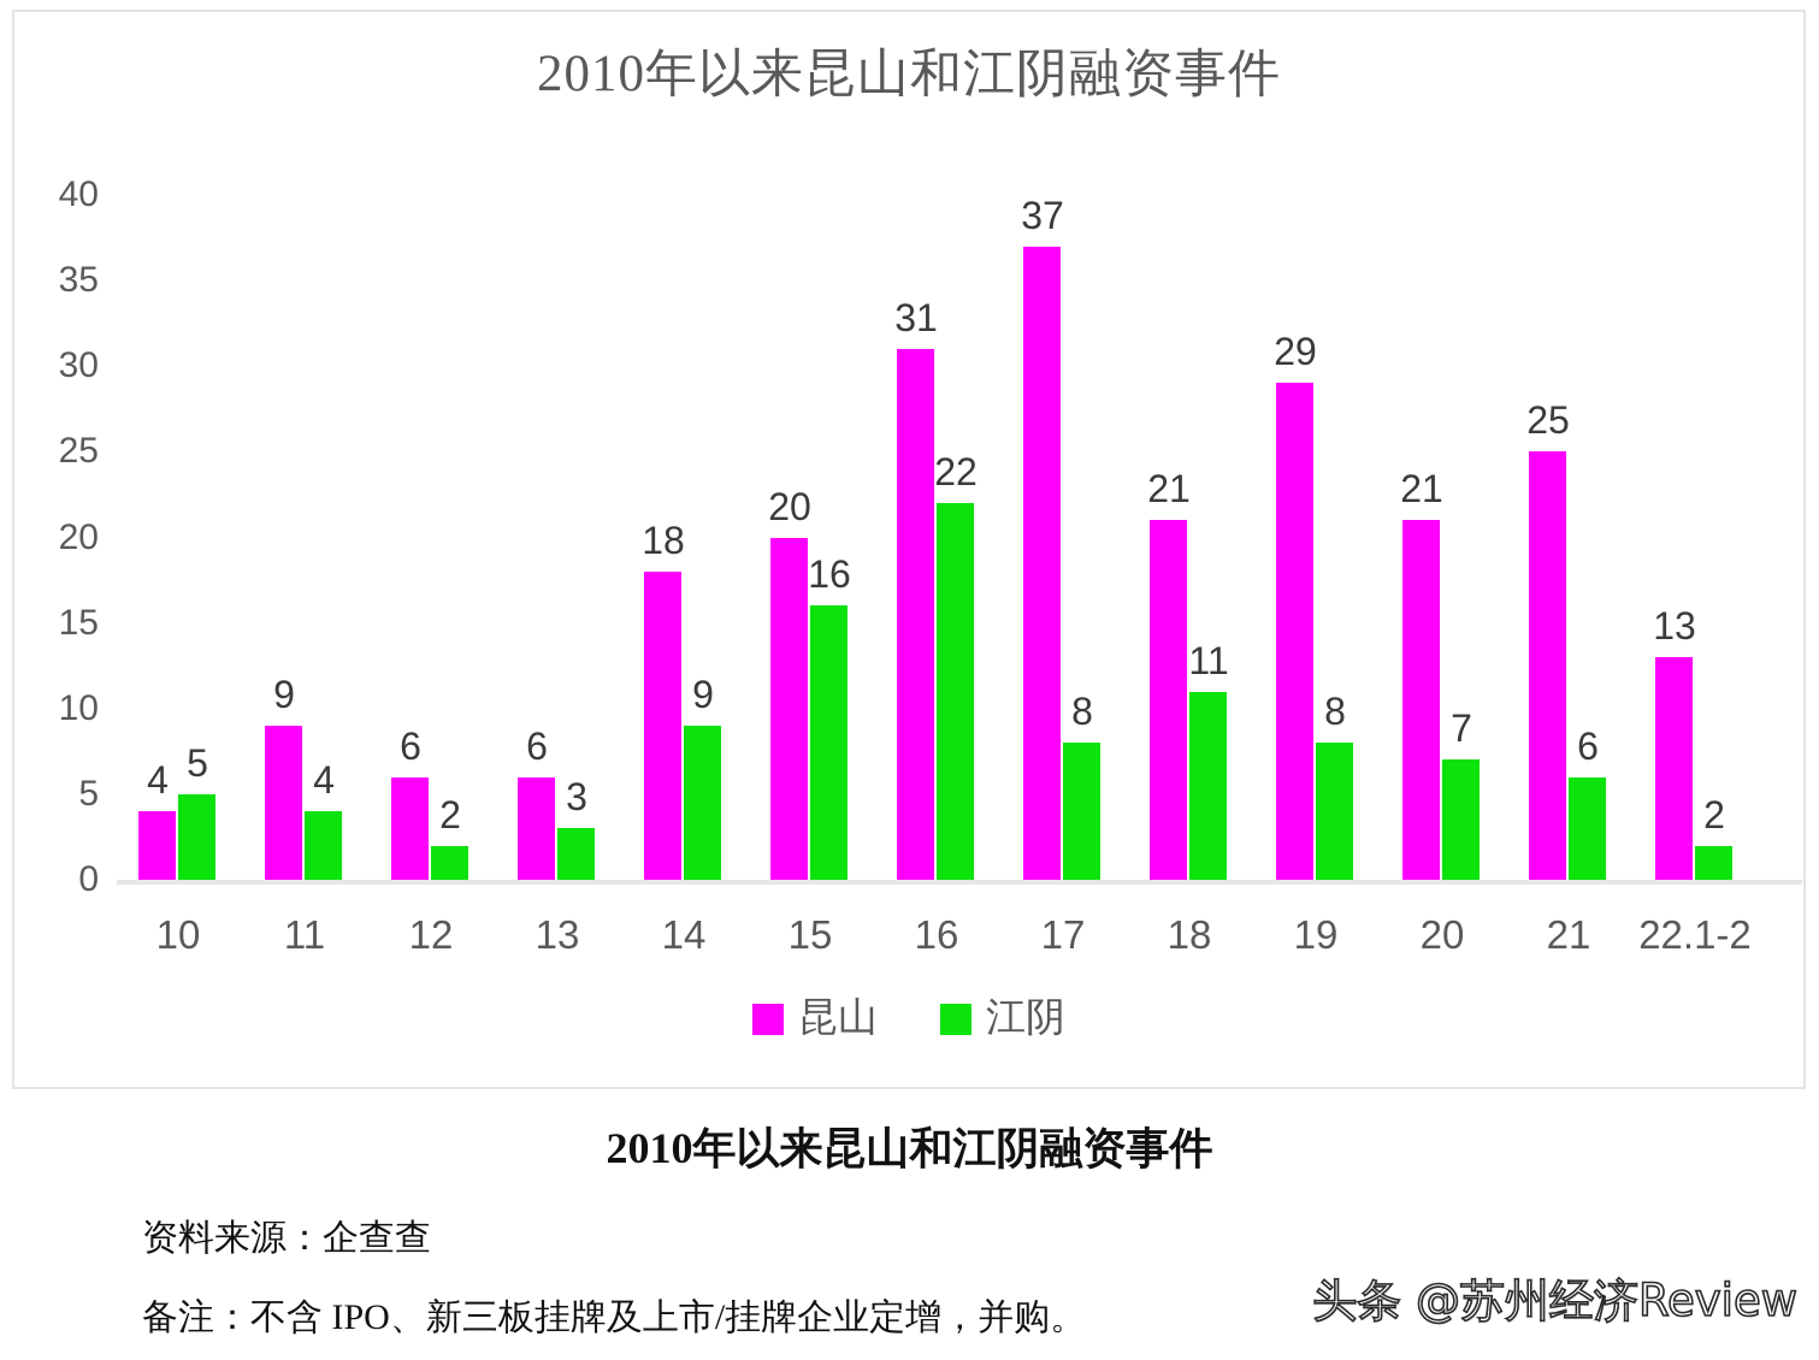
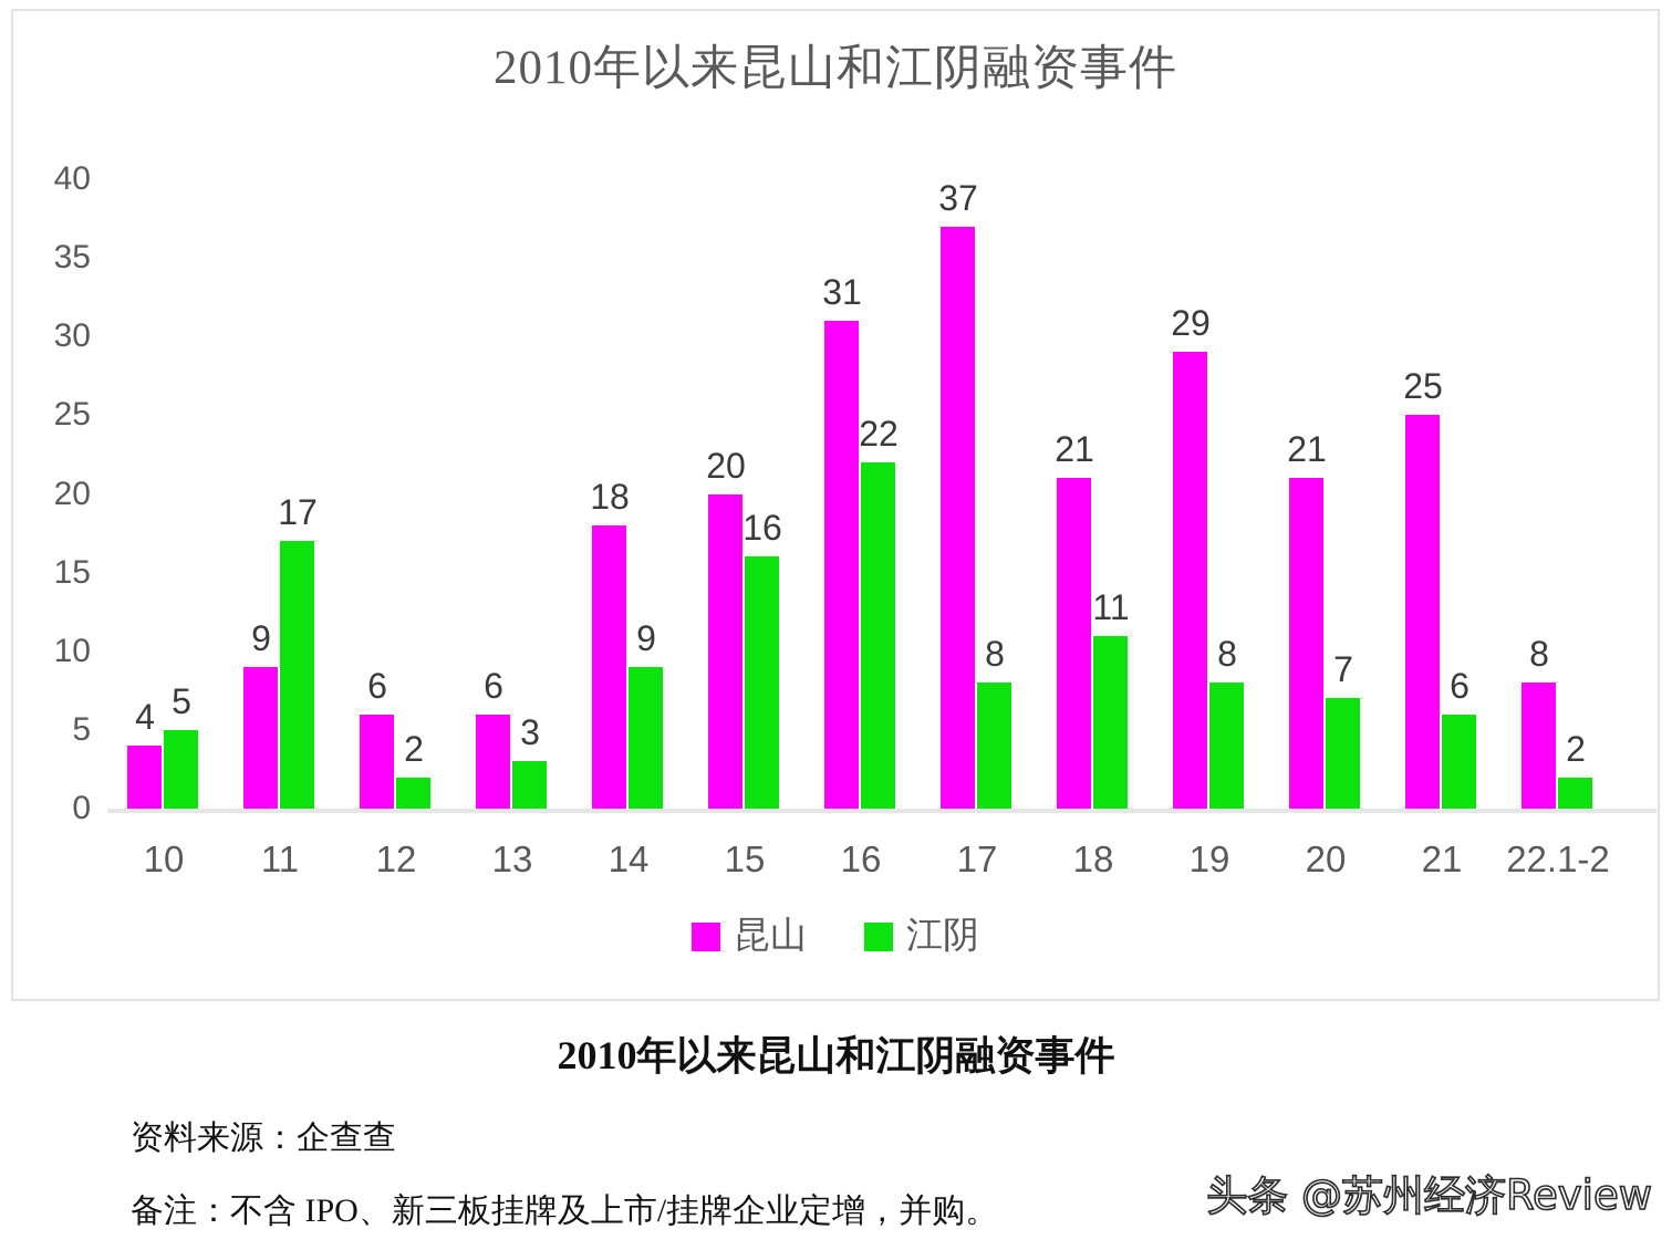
江阴/11: 4 -> 17
昆山/22.1-2: 13 -> 8
